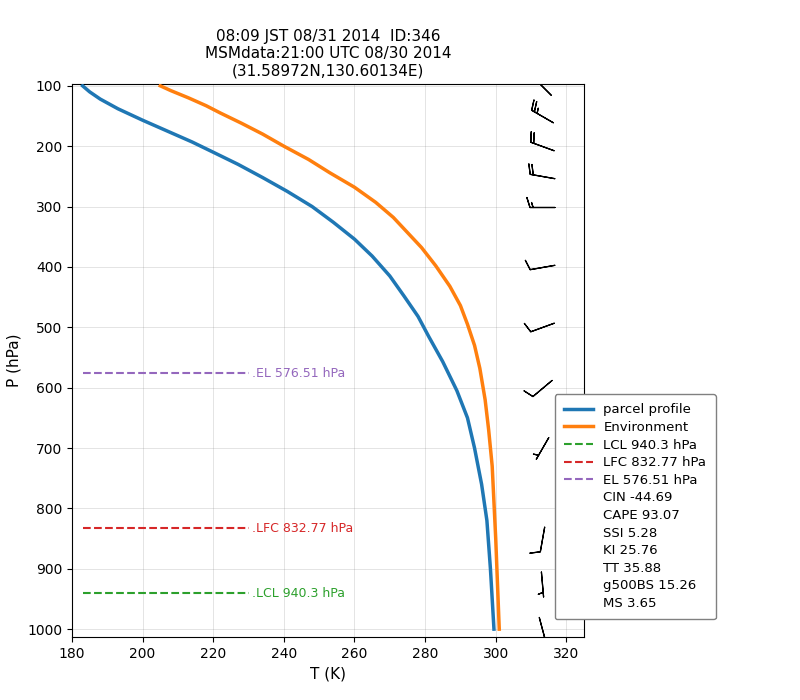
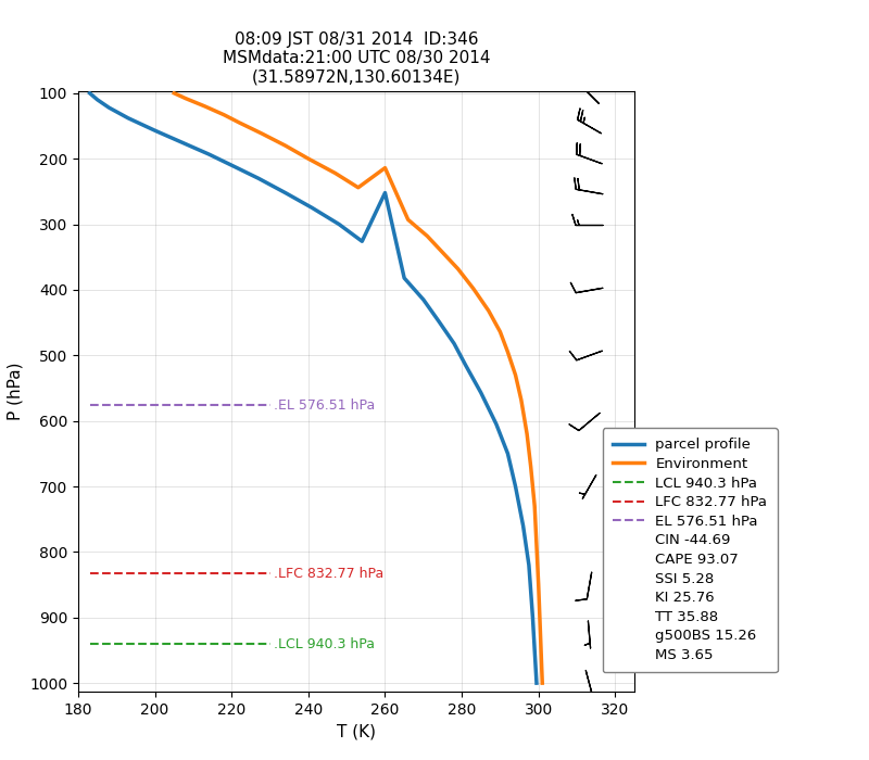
parcel profile/260: 354 -> 252
Environment/260: 268 -> 214
